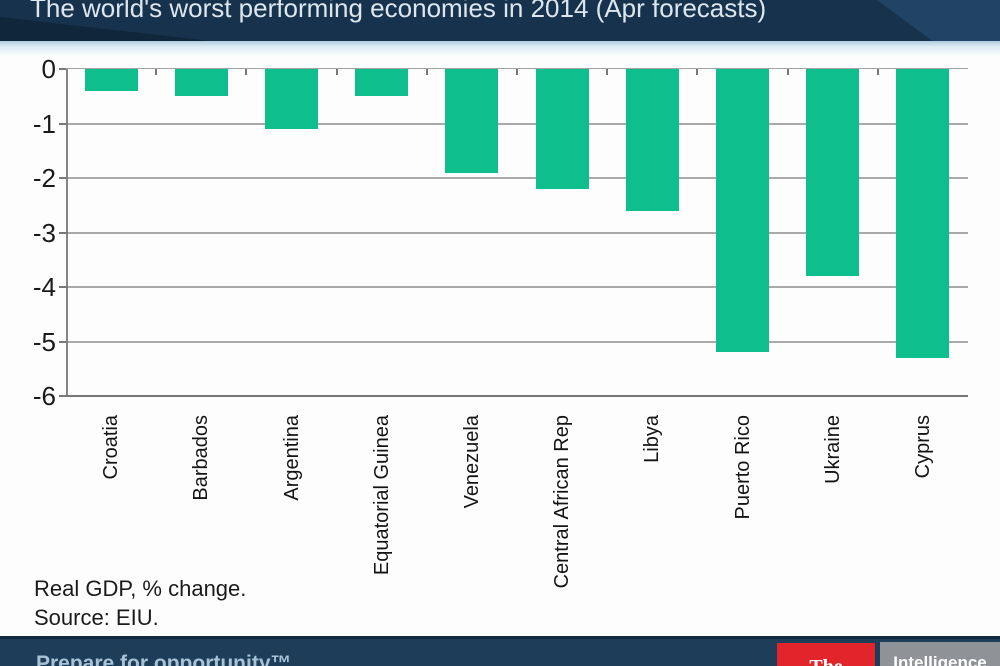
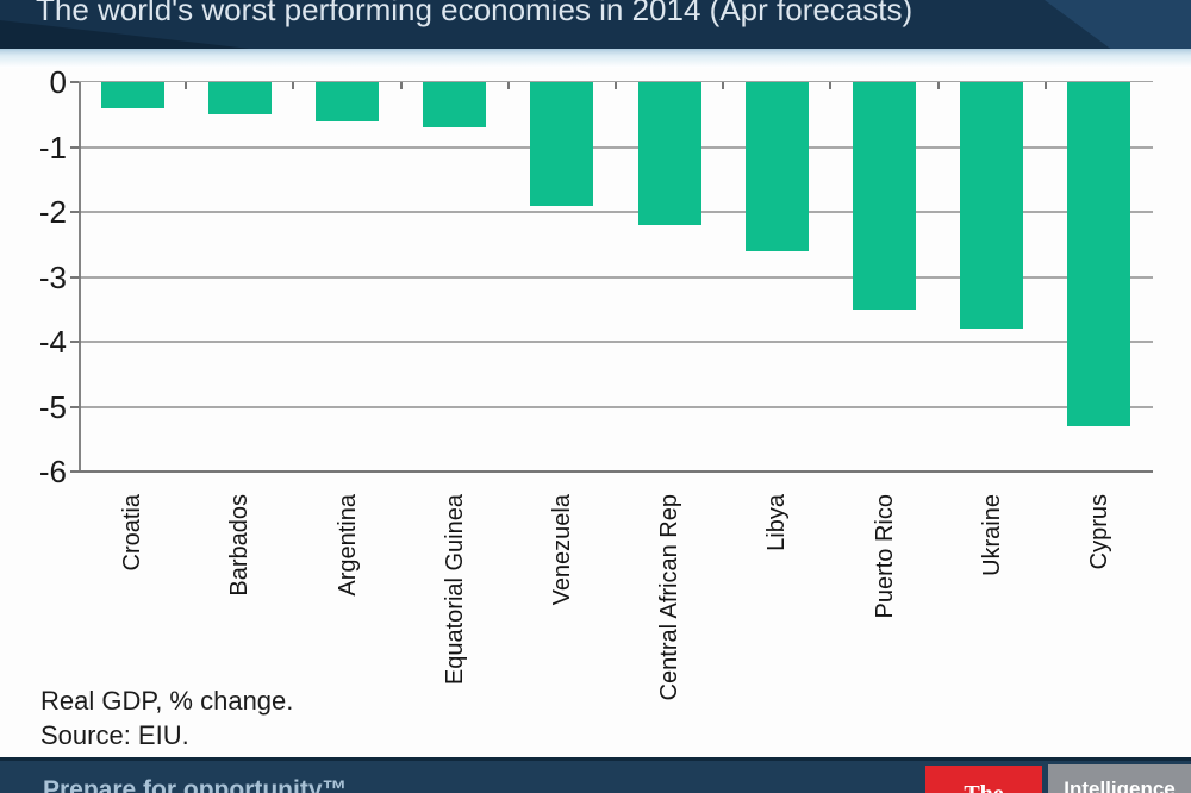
Argentina: -1.1 -> -0.6
Equatorial Guinea: -0.5 -> -0.7
Puerto Rico: -5.2 -> -3.5
